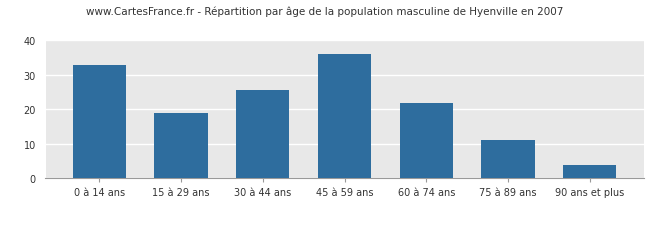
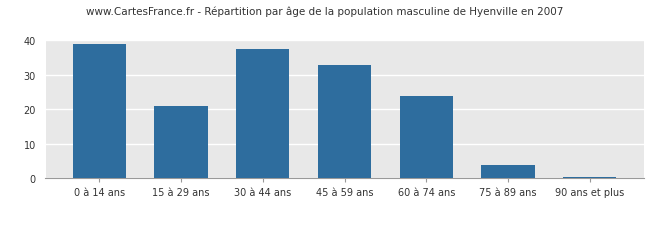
0 à 14 ans: 33.0 -> 39.0
15 à 29 ans: 19.0 -> 21.0
30 à 44 ans: 25.5 -> 37.5
45 à 59 ans: 36.0 -> 33.0
60 à 74 ans: 22.0 -> 24.0
75 à 89 ans: 11.0 -> 4.0
90 ans et plus: 4.0 -> 0.5
